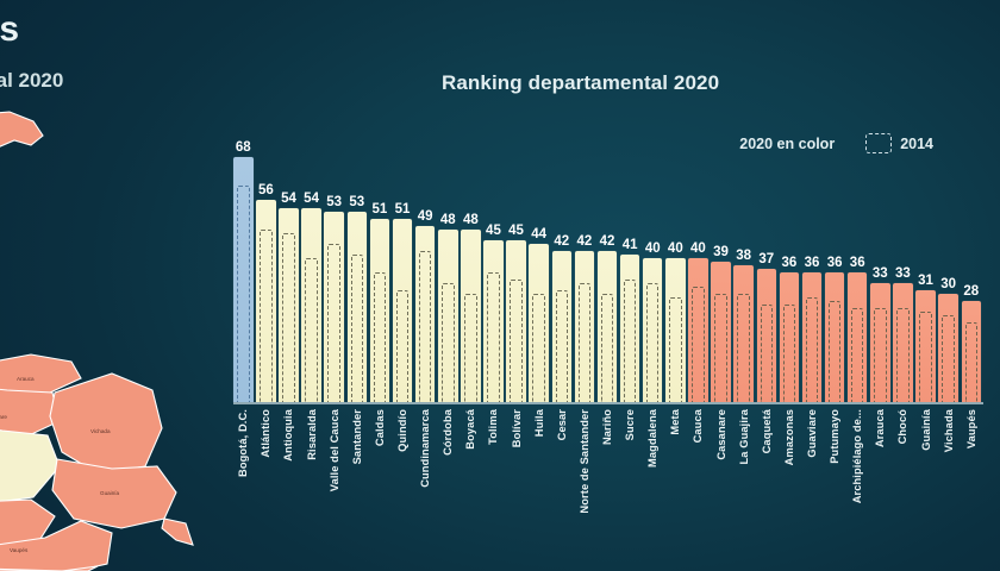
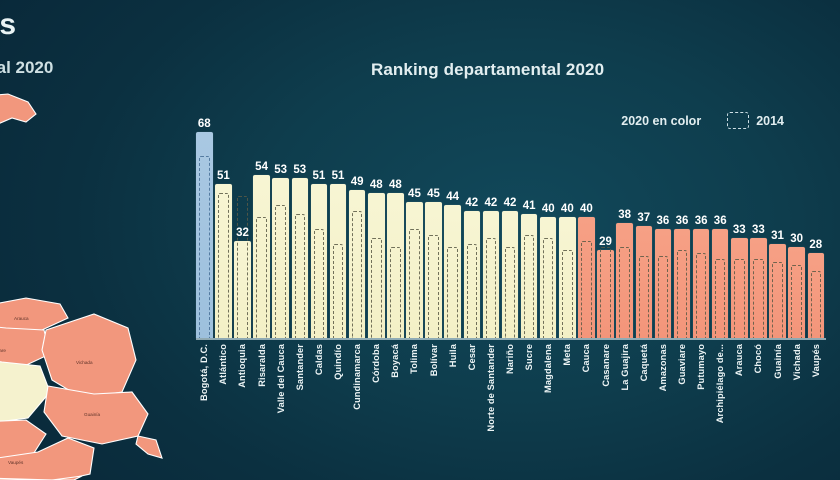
2020 en color/Atlántico: 56 -> 51
2020 en color/Antioquia: 54 -> 32
2020 en color/Casanare: 39 -> 29
